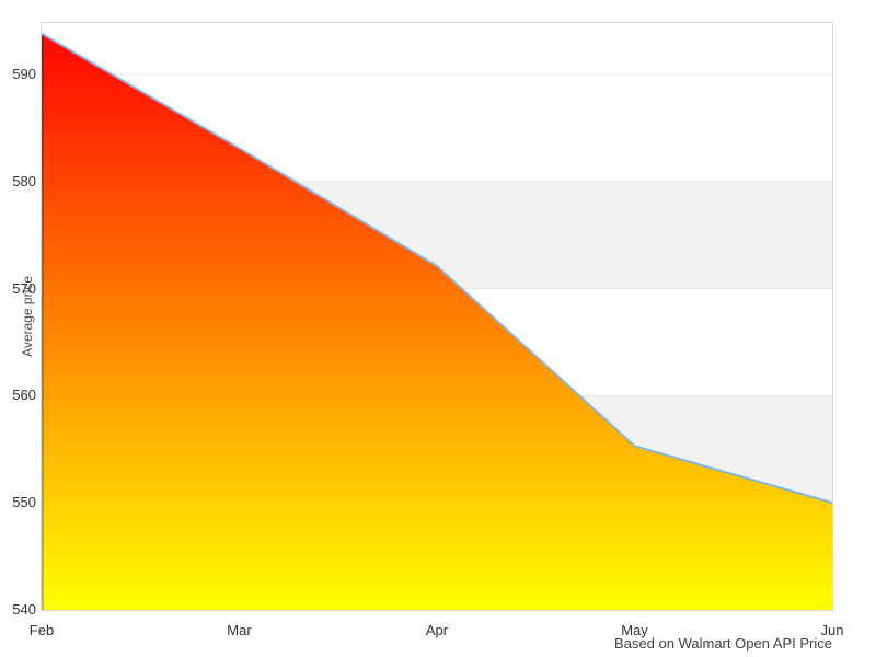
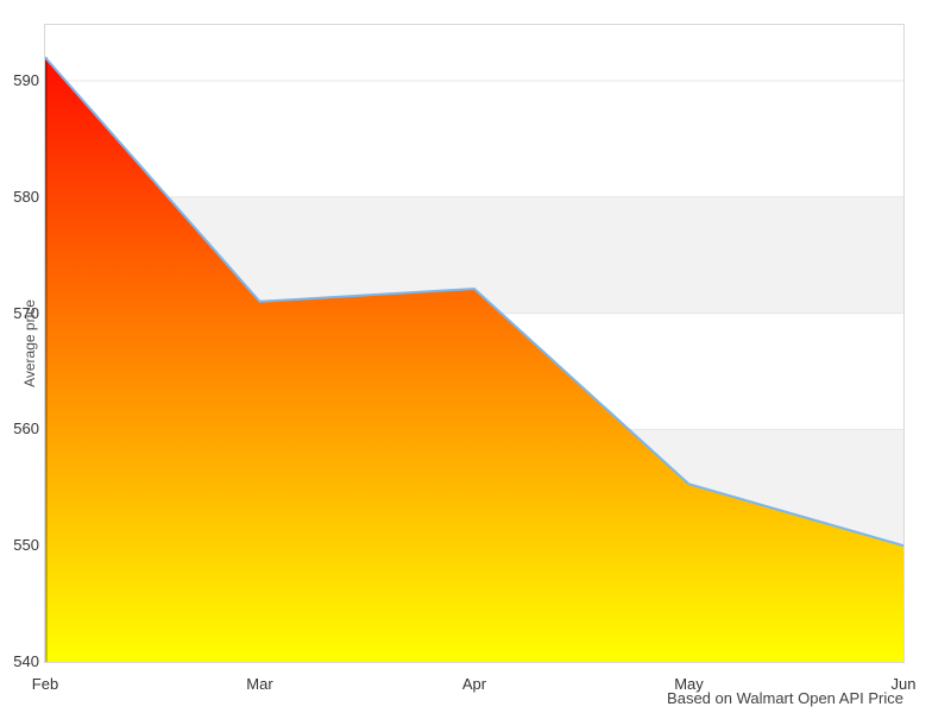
Feb: 594 -> 592
Mar: 583 -> 571
